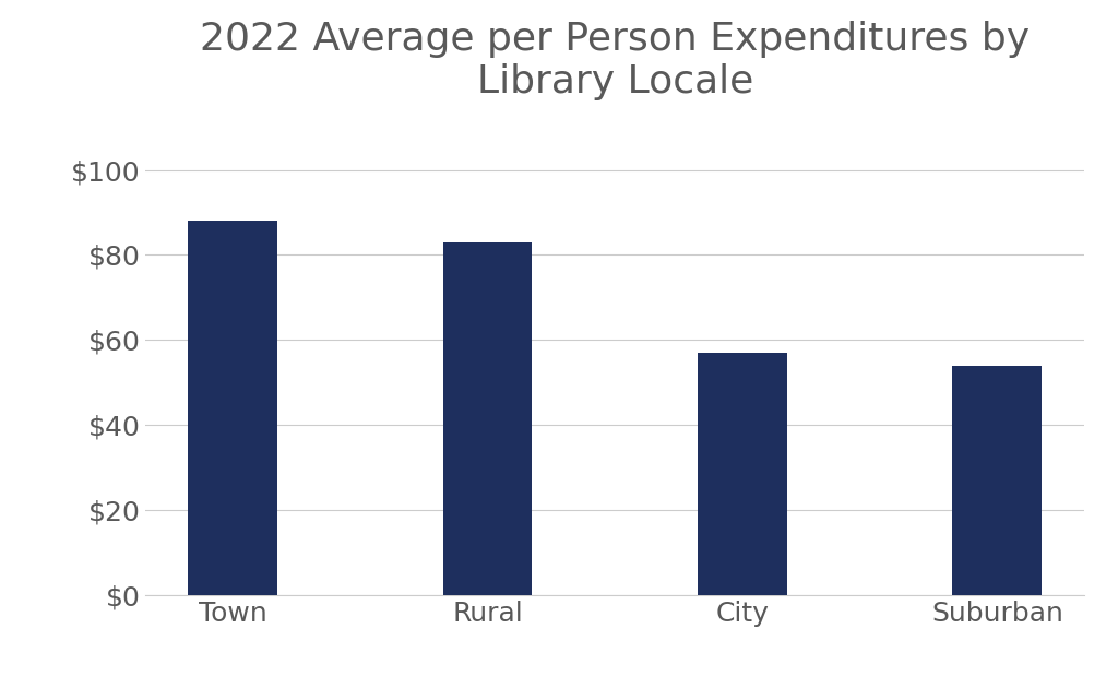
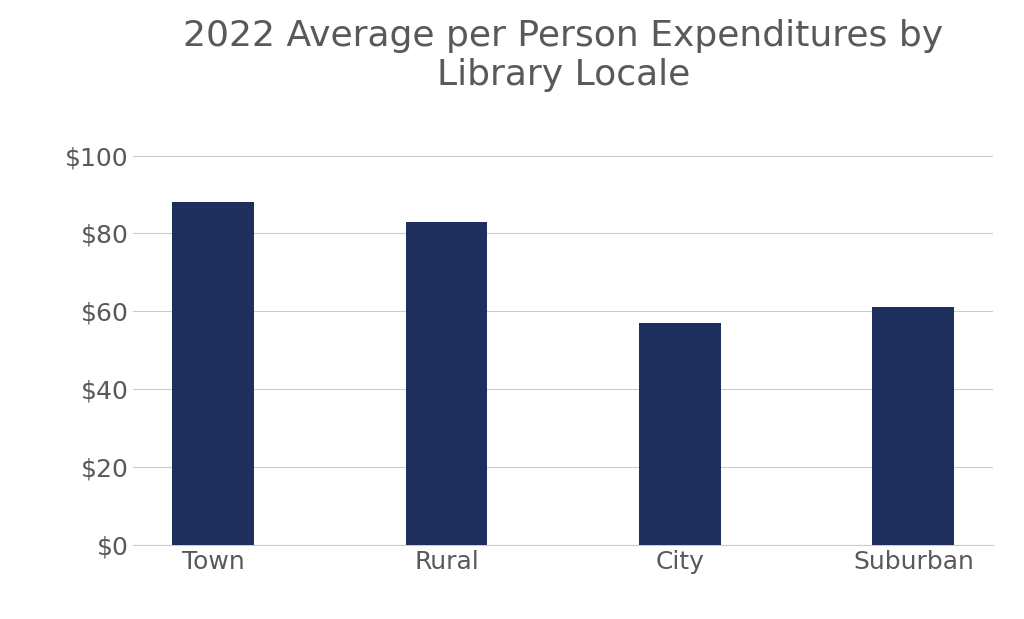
Suburban: $54 -> $61
